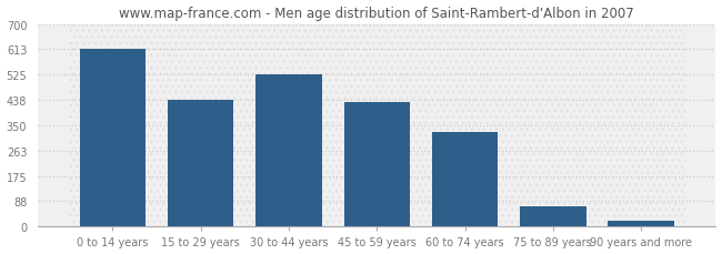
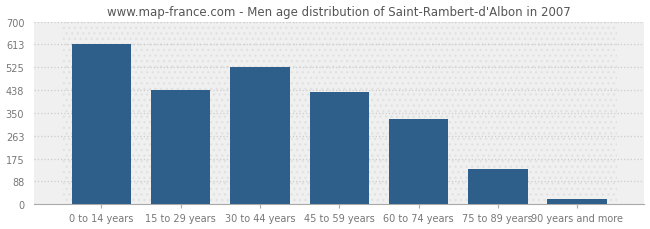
75 to 89 years: 70 -> 135
